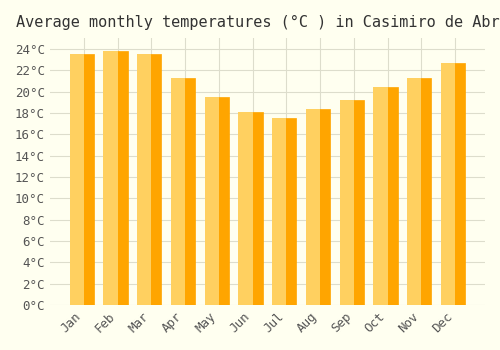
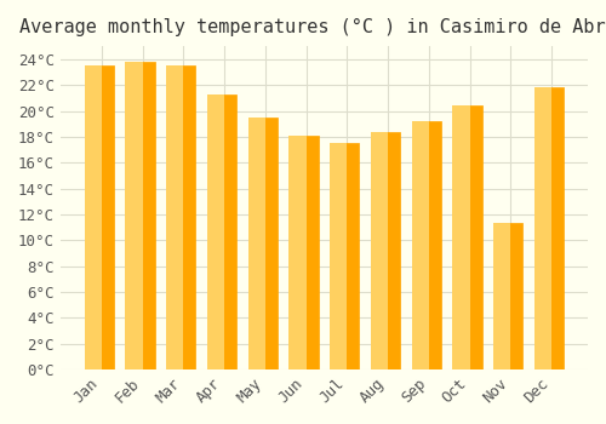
Nov: 21.3°C -> 11.3°C
Dec: 22.7°C -> 21.8°C
